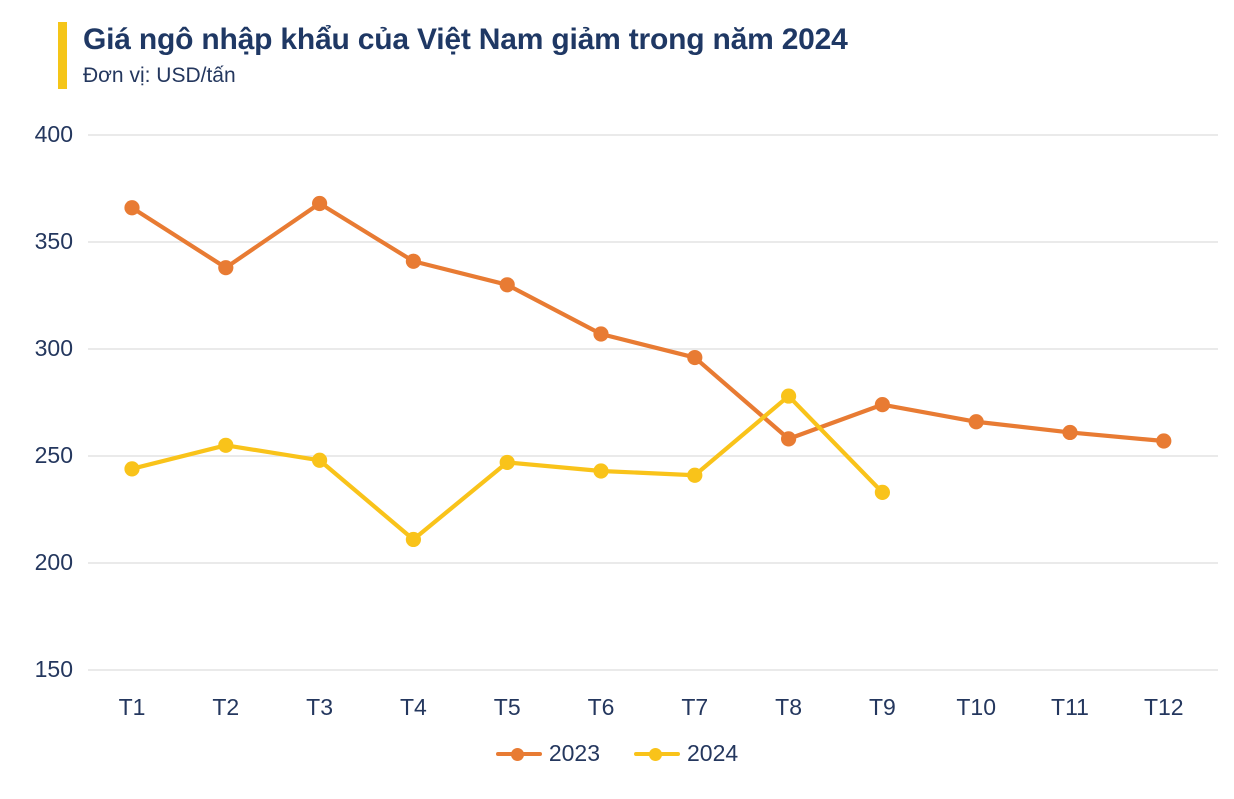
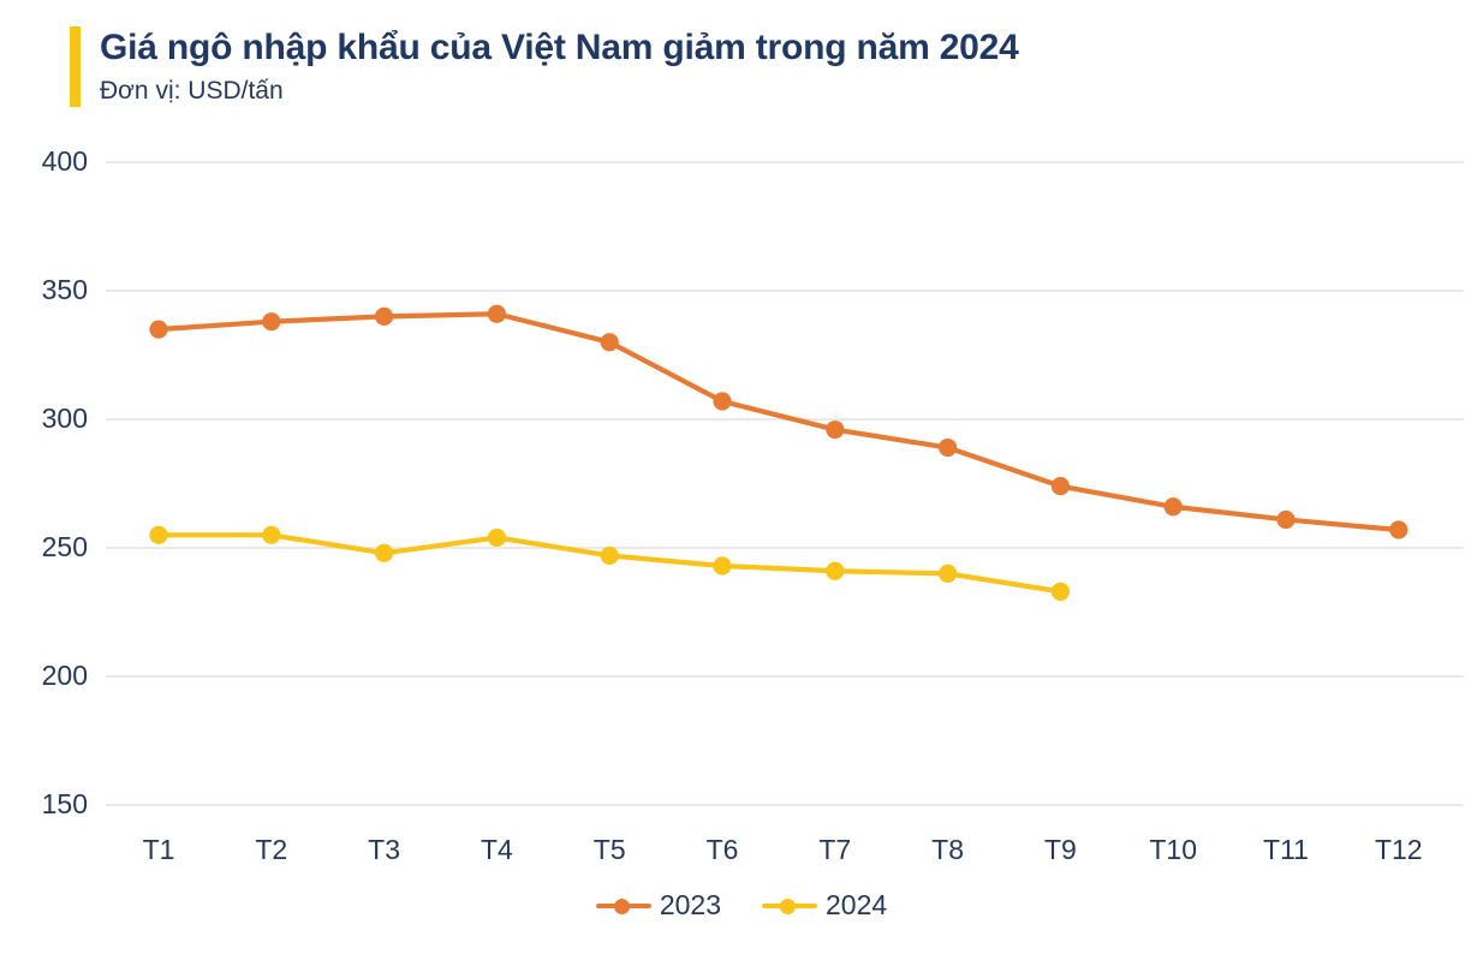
2023/T1: 366 -> 335
2024/T1: 244 -> 255
2023/T3: 368 -> 340
2024/T4: 211 -> 254
2023/T8: 258 -> 289
2024/T8: 278 -> 240
